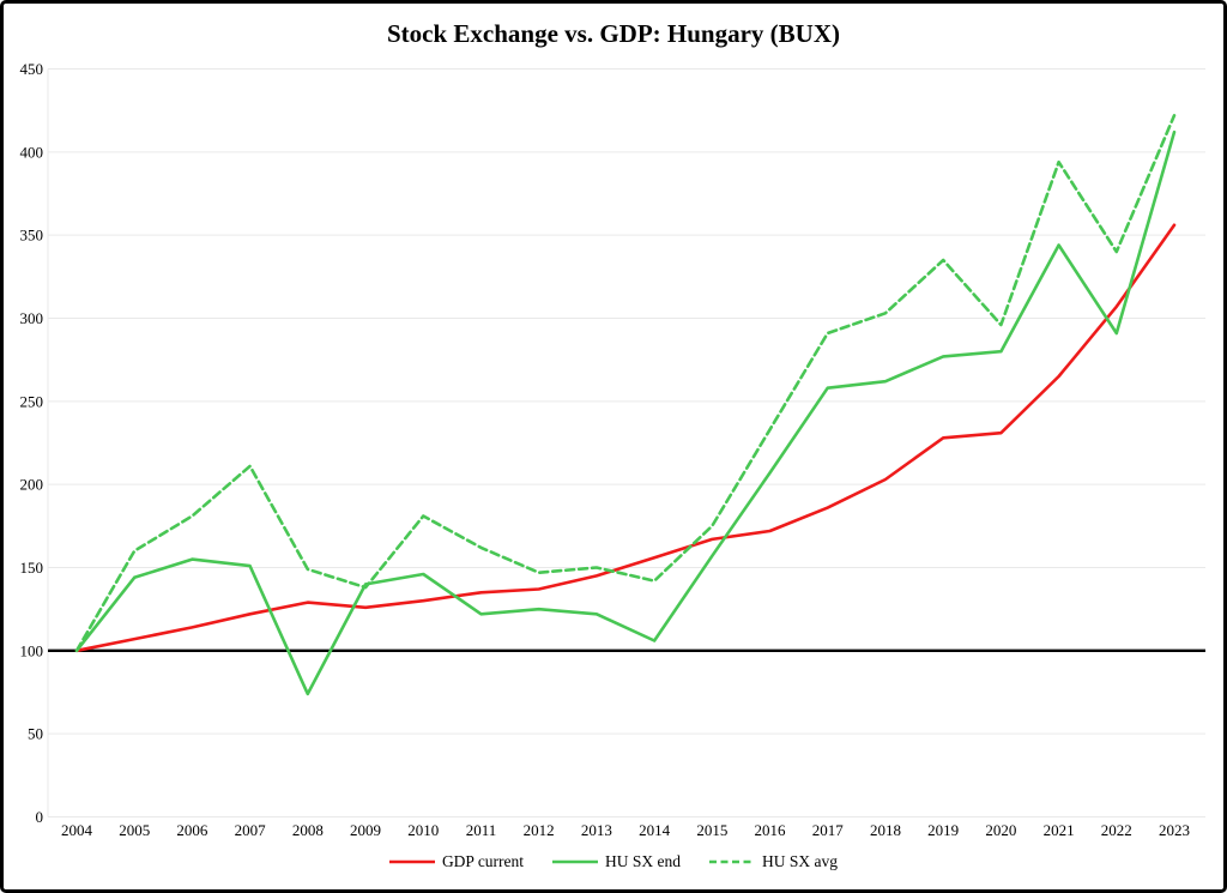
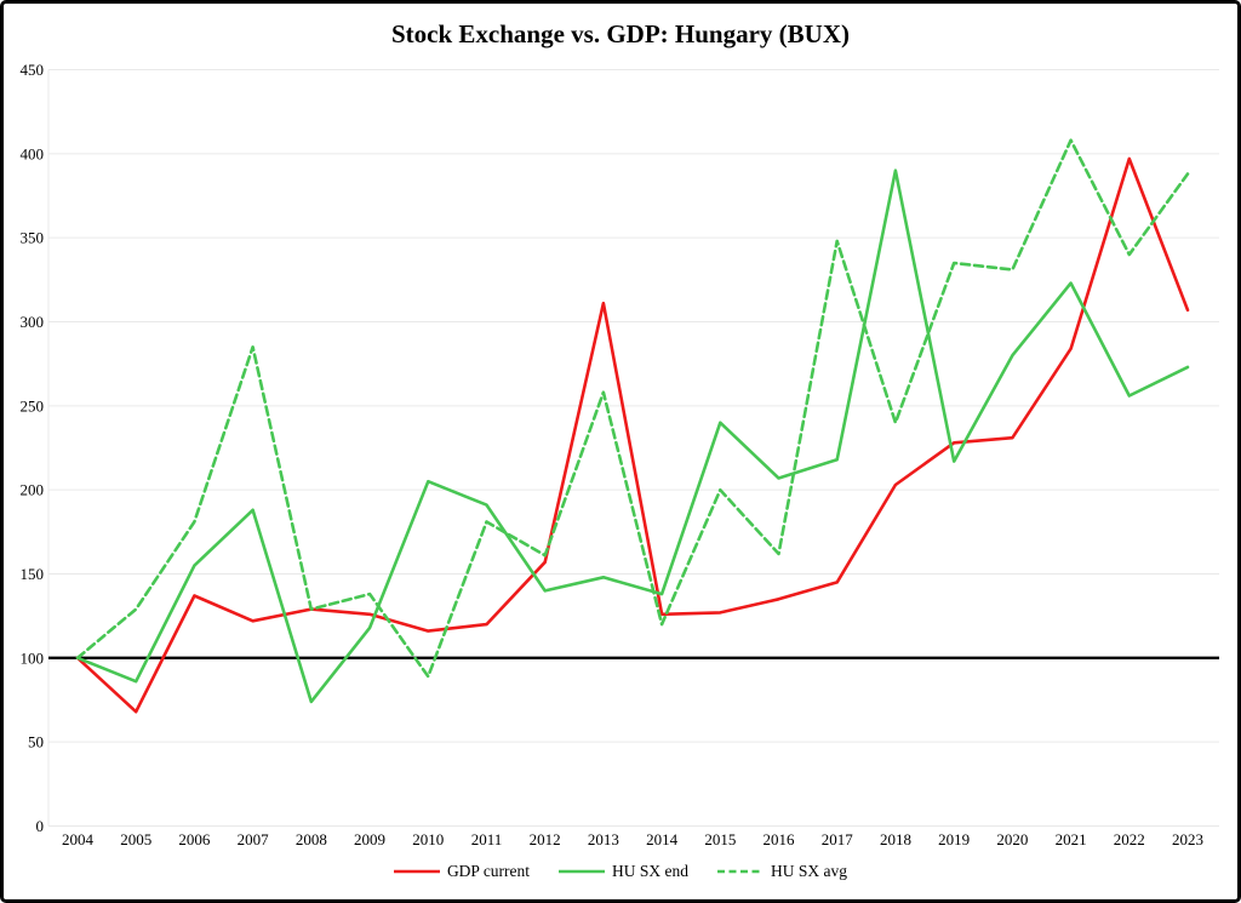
GDP current/2005: 107 -> 68
HU SX end/2005: 144 -> 86
HU SX avg/2005: 160 -> 129
GDP current/2006: 114 -> 137
HU SX end/2007: 151 -> 188
HU SX avg/2007: 211 -> 285
HU SX avg/2008: 149 -> 129
HU SX end/2009: 140 -> 118
GDP current/2010: 130 -> 116
HU SX end/2010: 146 -> 205
HU SX avg/2010: 181 -> 89
GDP current/2011: 135 -> 120
HU SX end/2011: 122 -> 191
HU SX avg/2011: 162 -> 181
GDP current/2012: 137 -> 157
HU SX end/2012: 125 -> 140
HU SX avg/2012: 147 -> 161
GDP current/2013: 145 -> 311
HU SX end/2013: 122 -> 148
HU SX avg/2013: 150 -> 258
GDP current/2014: 156 -> 126
HU SX end/2014: 106 -> 138
HU SX avg/2014: 142 -> 120
GDP current/2015: 167 -> 127
HU SX end/2015: 157 -> 240
HU SX avg/2015: 175 -> 200
GDP current/2016: 172 -> 135
HU SX avg/2016: 233 -> 162
GDP current/2017: 186 -> 145
HU SX end/2017: 258 -> 218
HU SX avg/2017: 291 -> 348
HU SX end/2018: 262 -> 390
HU SX avg/2018: 303 -> 240
HU SX end/2019: 277 -> 217
HU SX avg/2020: 296 -> 331
GDP current/2021: 265 -> 284
HU SX end/2021: 344 -> 323
HU SX avg/2021: 394 -> 408
GDP current/2022: 307 -> 397
HU SX end/2022: 291 -> 256
GDP current/2023: 356 -> 307
HU SX end/2023: 412 -> 273
HU SX avg/2023: 422 -> 388
